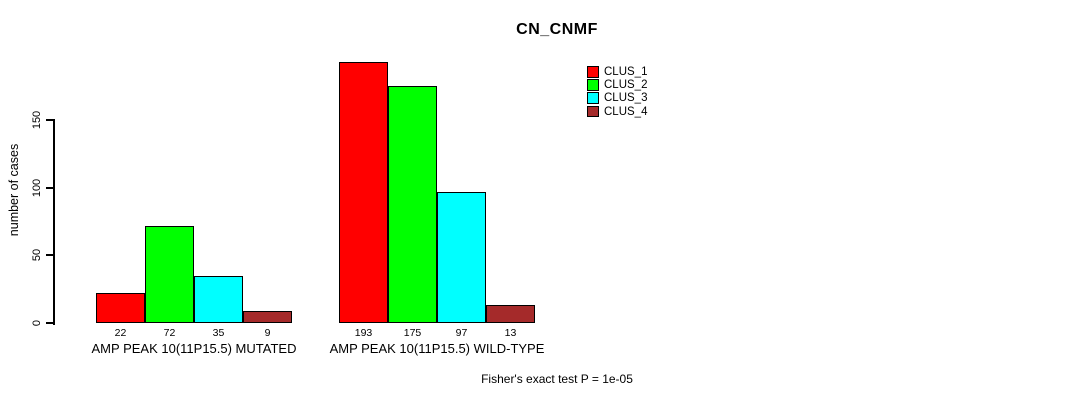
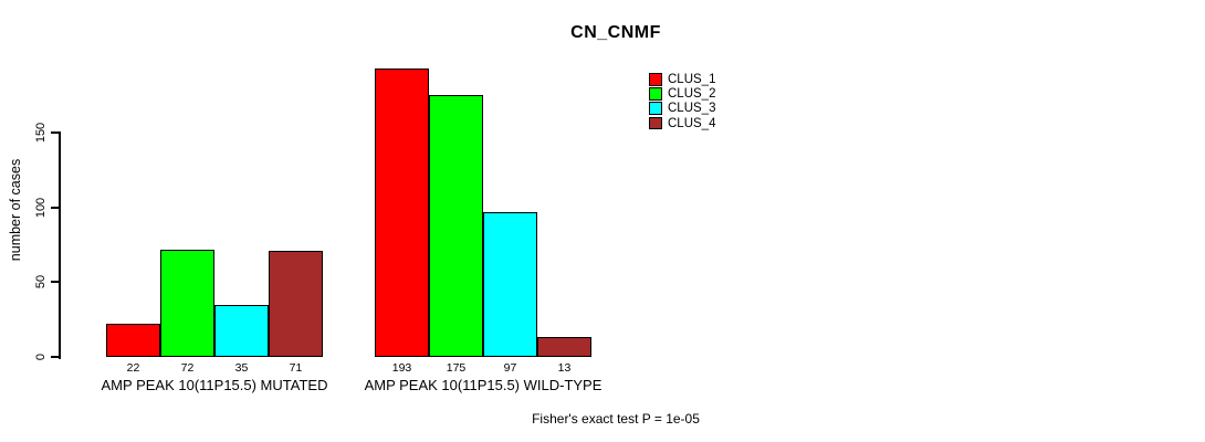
CLUS_4/AMP PEAK 10(11P15.5) MUTATED: 9 -> 71
